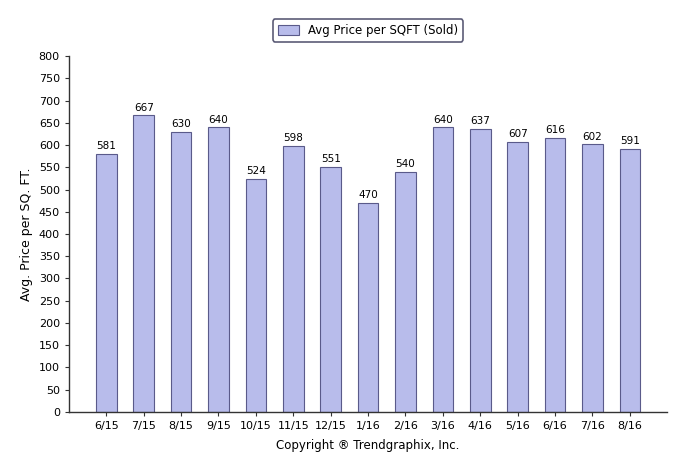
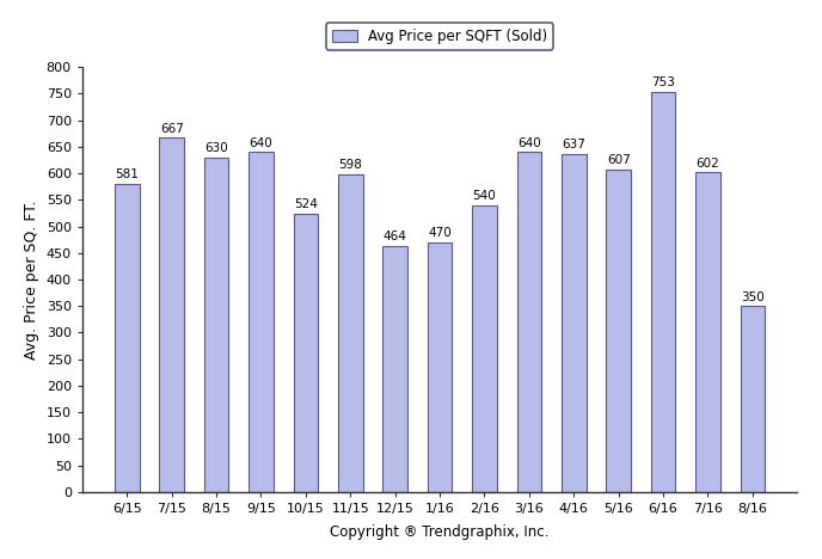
12/15: 551 -> 464
6/16: 616 -> 753
8/16: 591 -> 350
